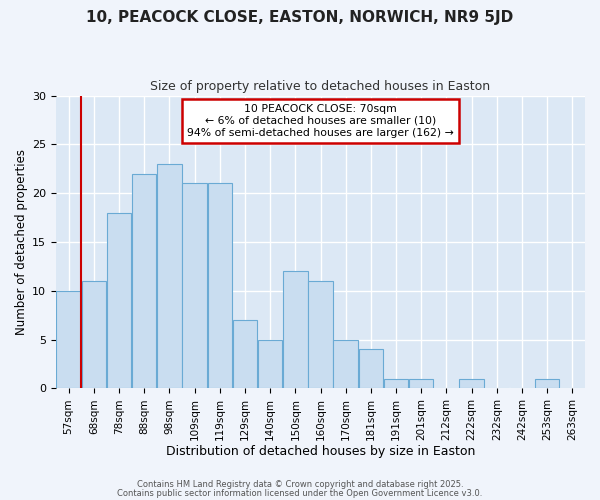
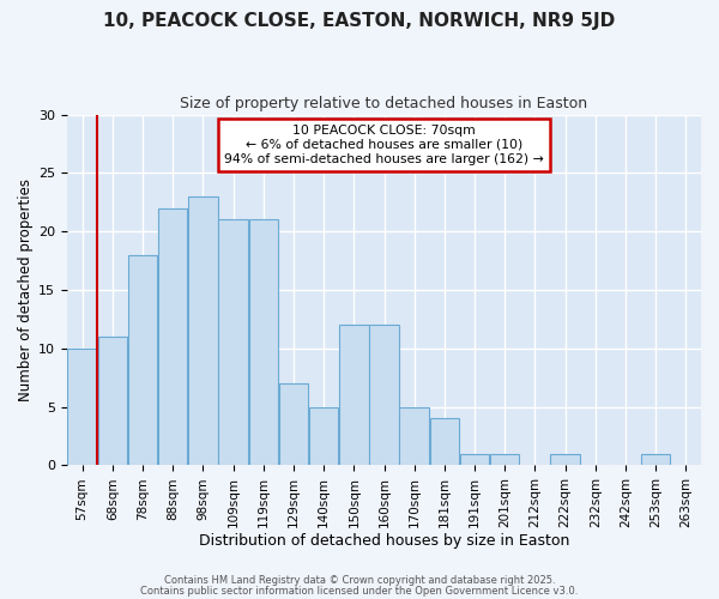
160sqm: 11 -> 12
